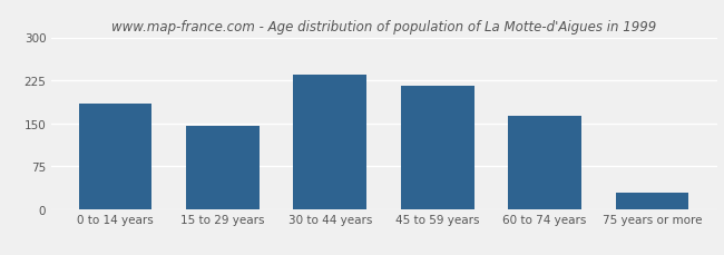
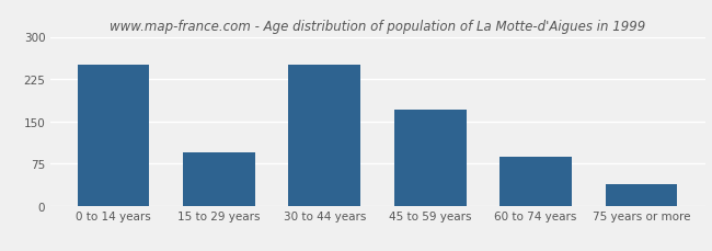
0 to 14 years: 185 -> 250
15 to 29 years: 145 -> 94
30 to 44 years: 235 -> 250
45 to 59 years: 215 -> 170
60 to 74 years: 163 -> 86
75 years or more: 28 -> 38
